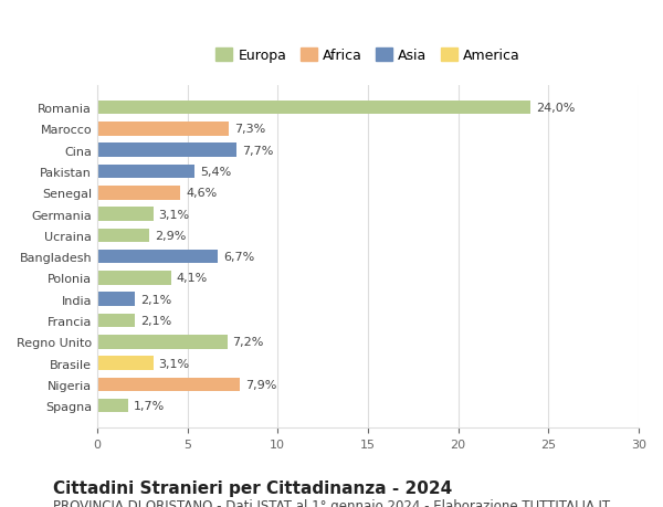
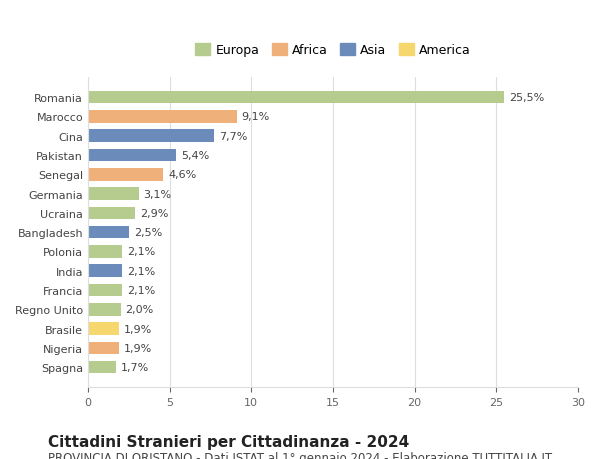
Romania: 24,0% -> 25,5%
Marocco: 7,3% -> 9,1%
Bangladesh: 6,7% -> 2,5%
Polonia: 4,1% -> 2,1%
Regno Unito: 7,2% -> 2,0%
Brasile: 3,1% -> 1,9%
Nigeria: 7,9% -> 1,9%
